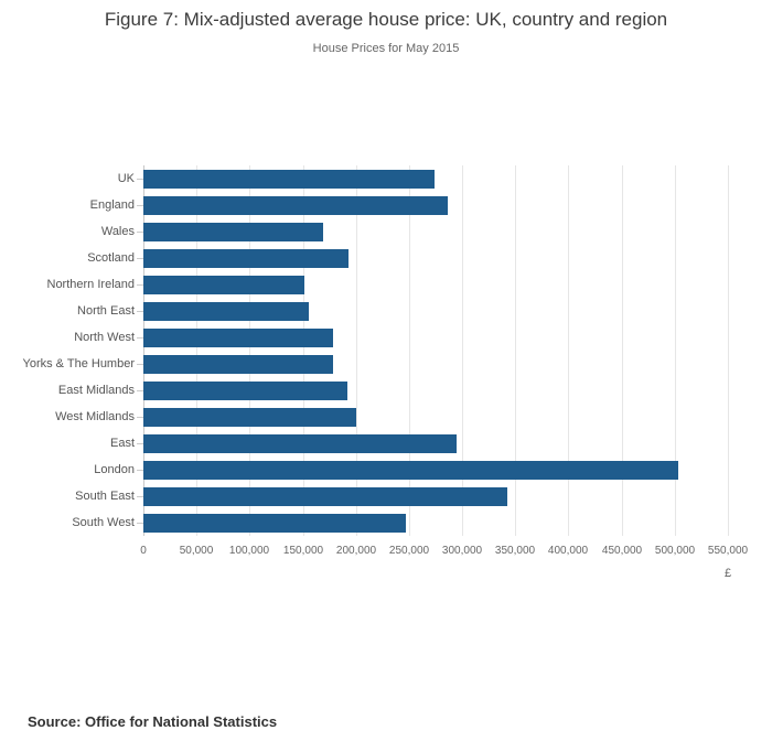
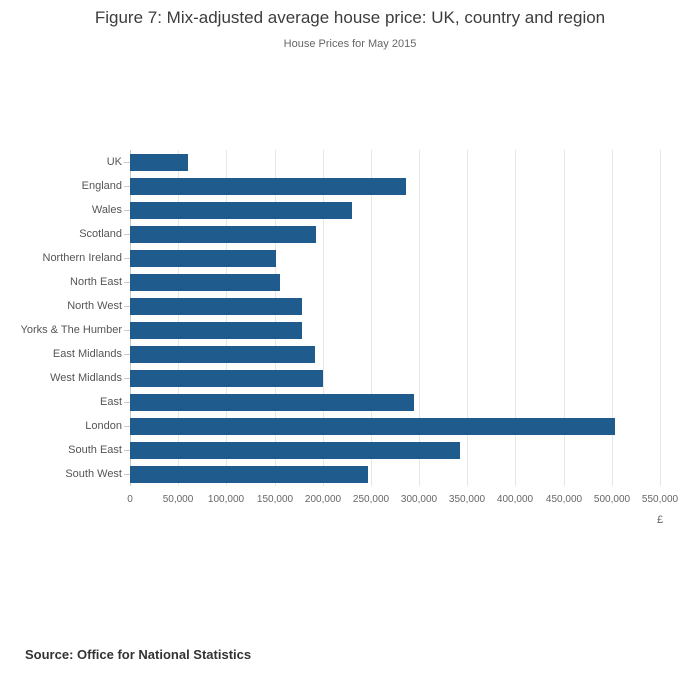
UK: 270000 -> 60000
Wales: 170000 -> 230000
